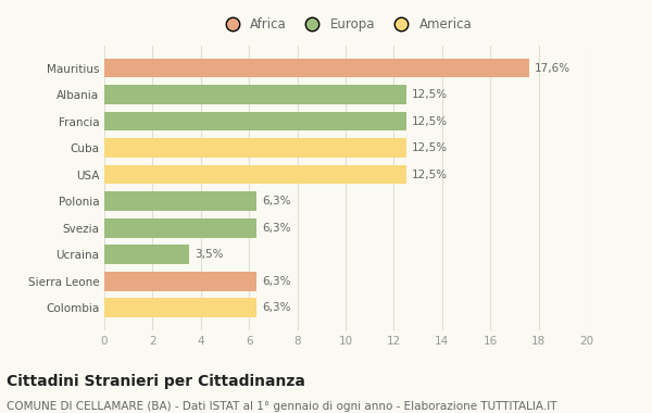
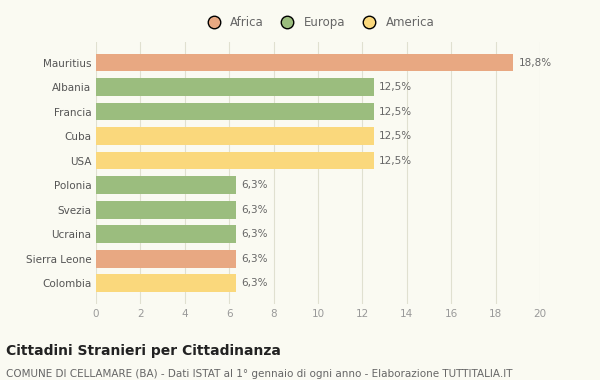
Mauritius: 17,6% -> 18,8%
Ucraina: 3,5% -> 6,3%
